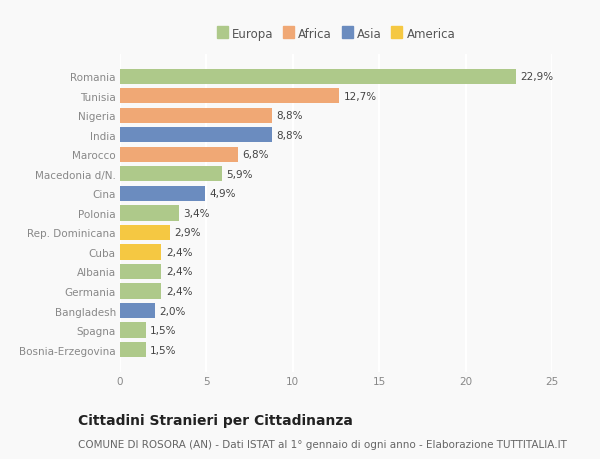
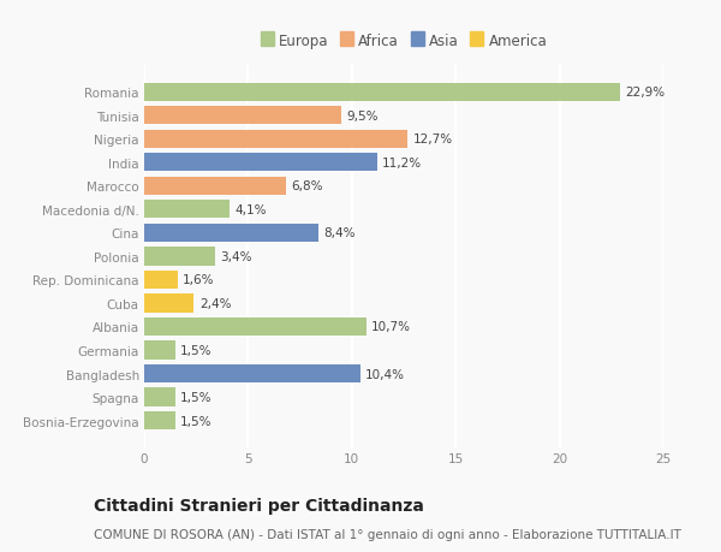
Tunisia: 12,7% -> 9,5%
Nigeria: 8,8% -> 12,7%
India: 8,8% -> 11,2%
Macedonia d/N.: 5,9% -> 4,1%
Cina: 4,9% -> 8,4%
Rep. Dominicana: 2,9% -> 1,6%
Albania: 2,4% -> 10,7%
Germania: 2,4% -> 1,5%
Bangladesh: 2,0% -> 10,4%
